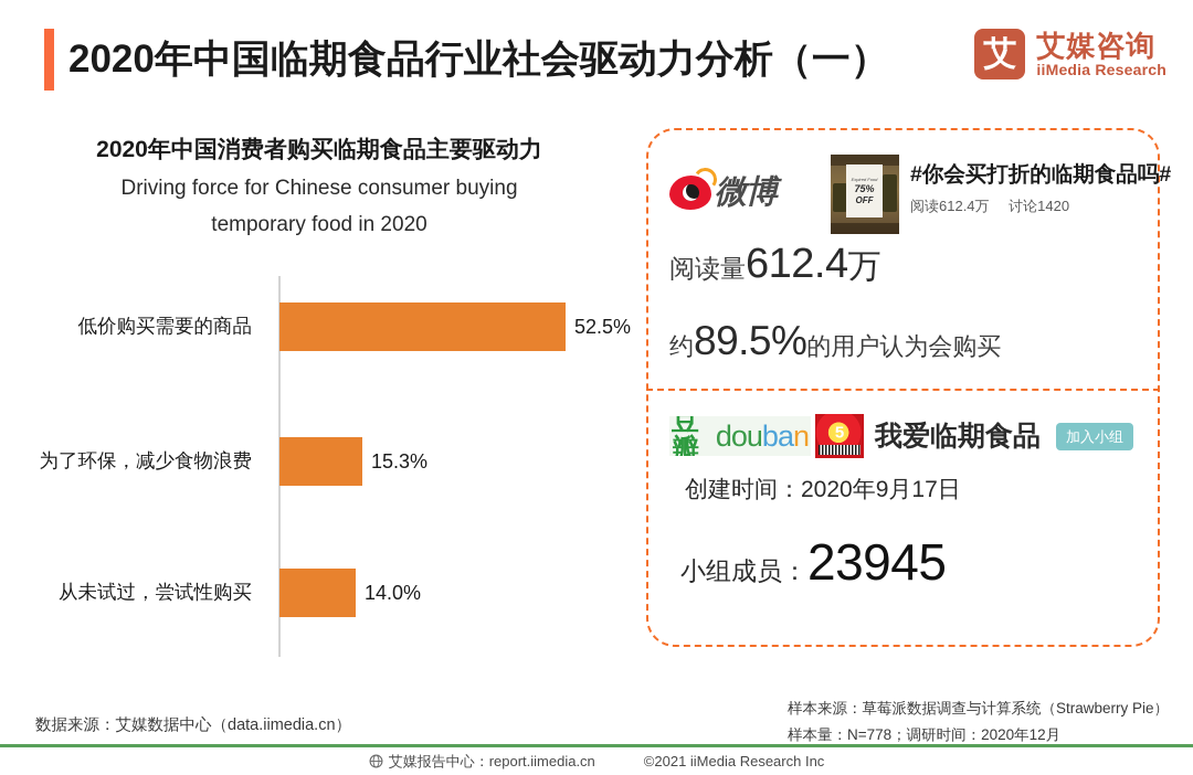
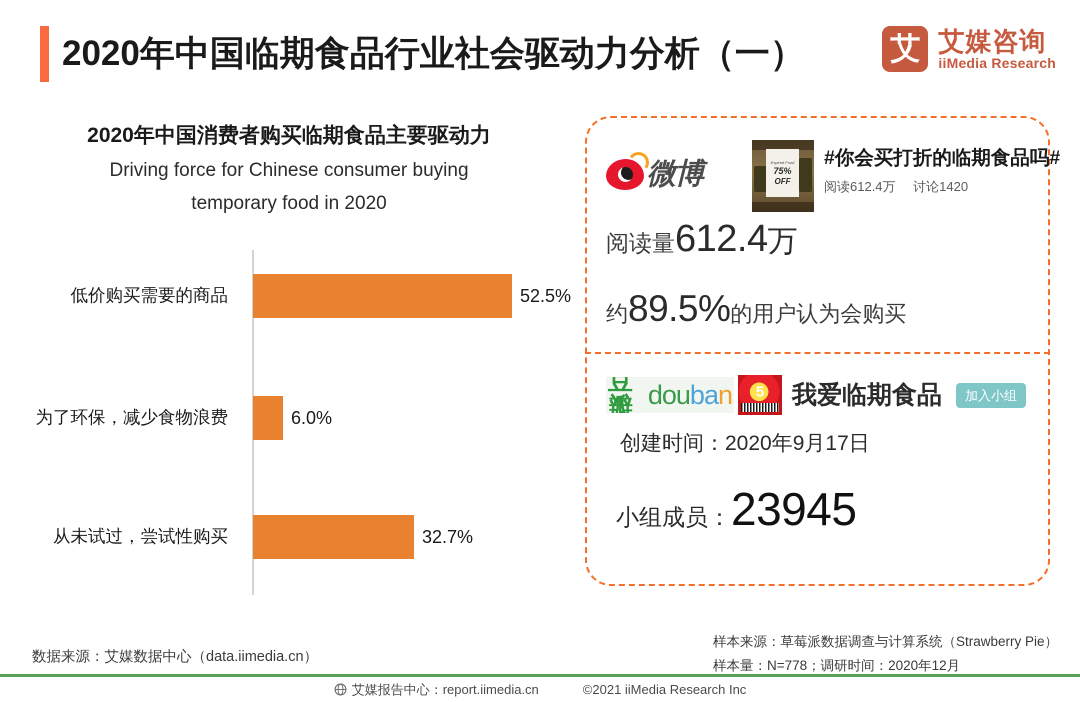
为了环保，减少食物浪费: 15.3% -> 6.0%
从未试过，尝试性购买: 14.0% -> 32.7%
